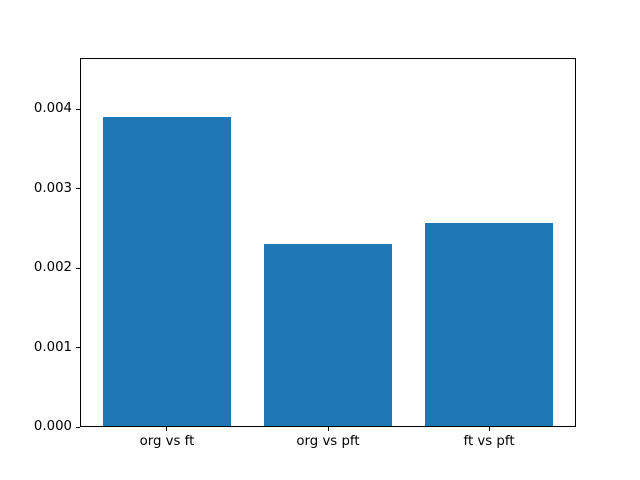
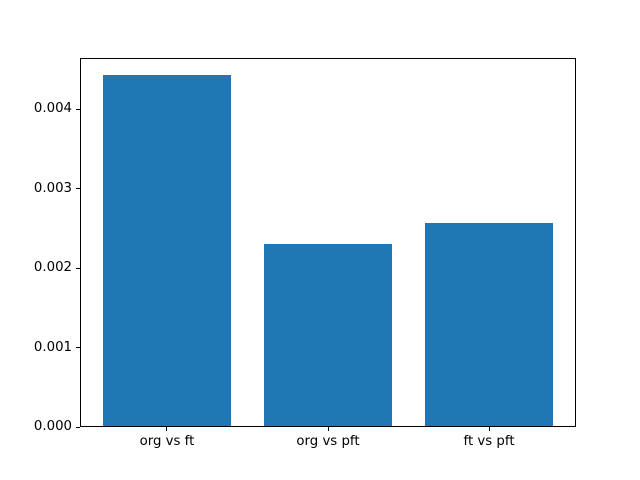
org vs ft: 0.0039 -> 0.0044
